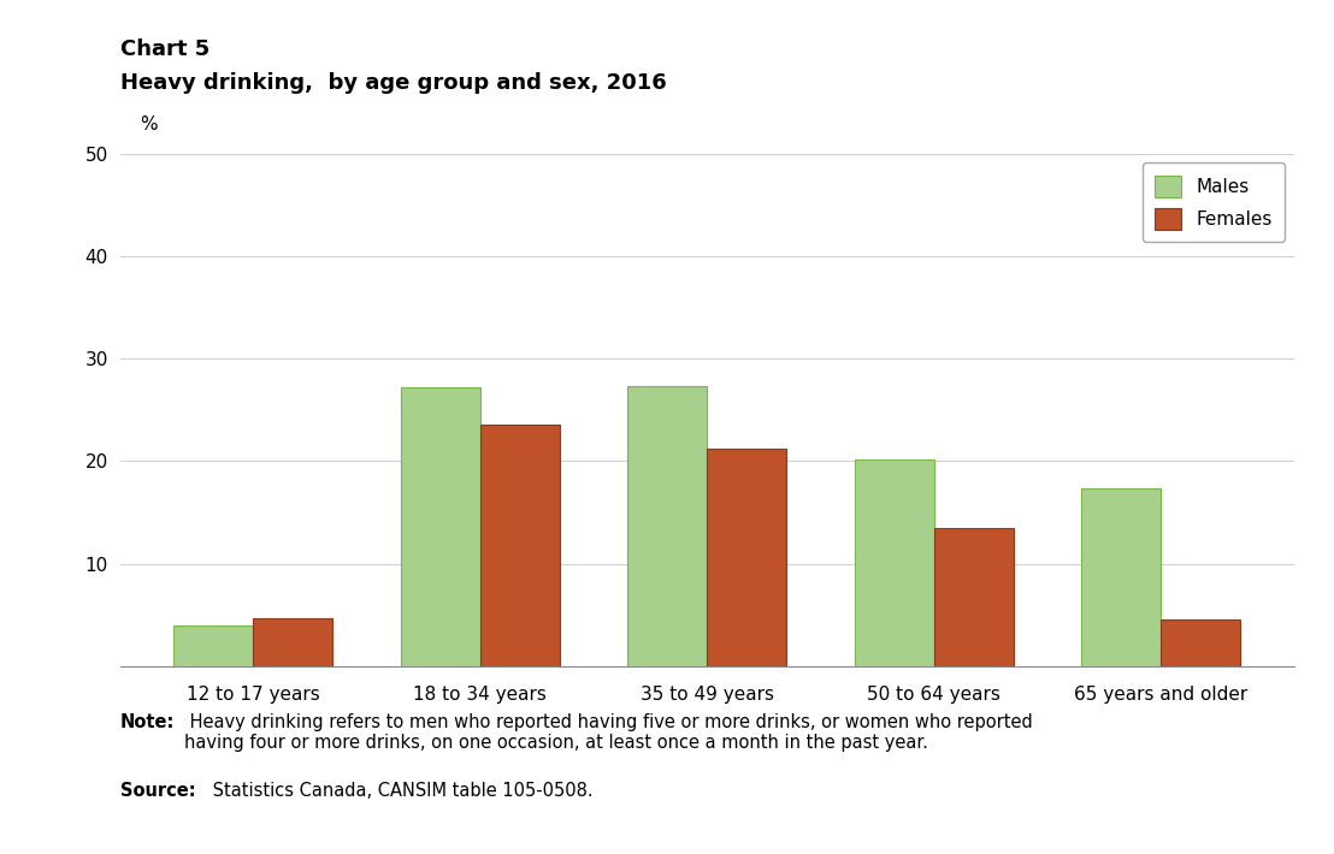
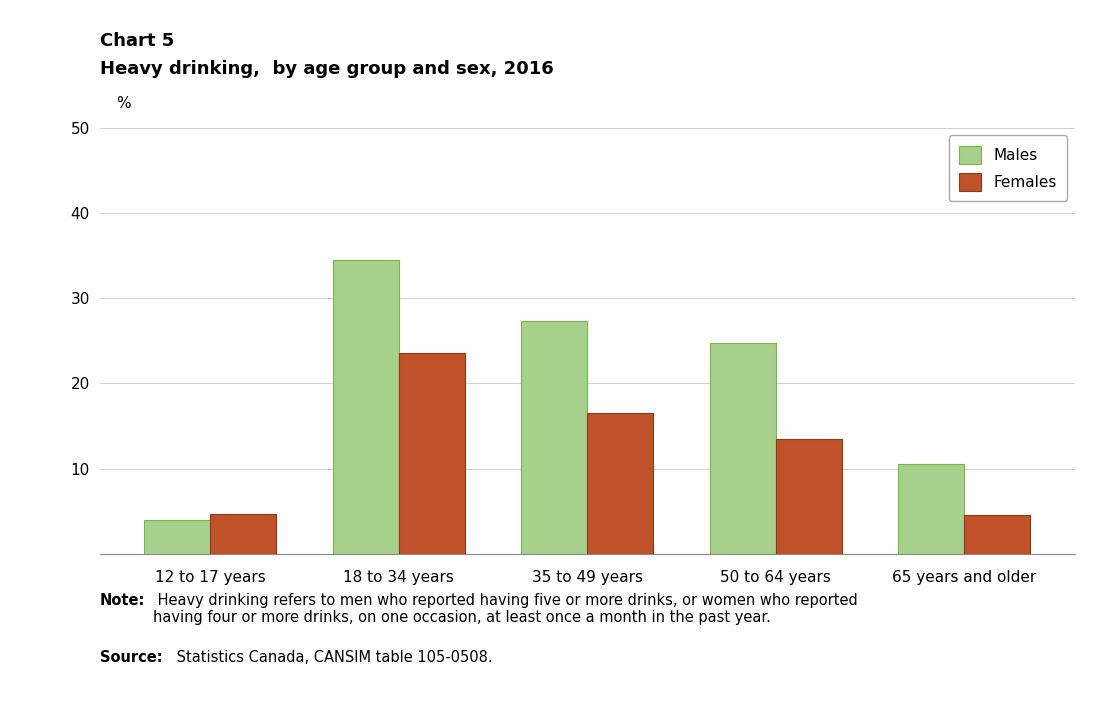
Males/18 to 34 years: 27.2 -> 34.5
Females/35 to 49 years: 21.2 -> 16.5
Males/50 to 64 years: 20.2 -> 24.7
Males/65 years and older: 17.4 -> 10.5
